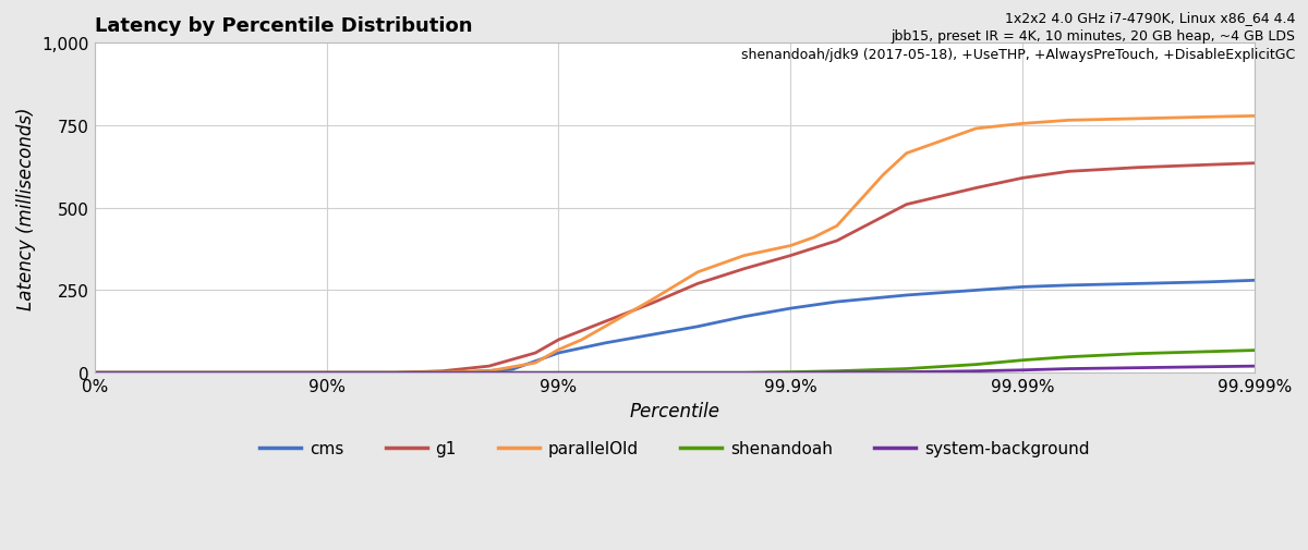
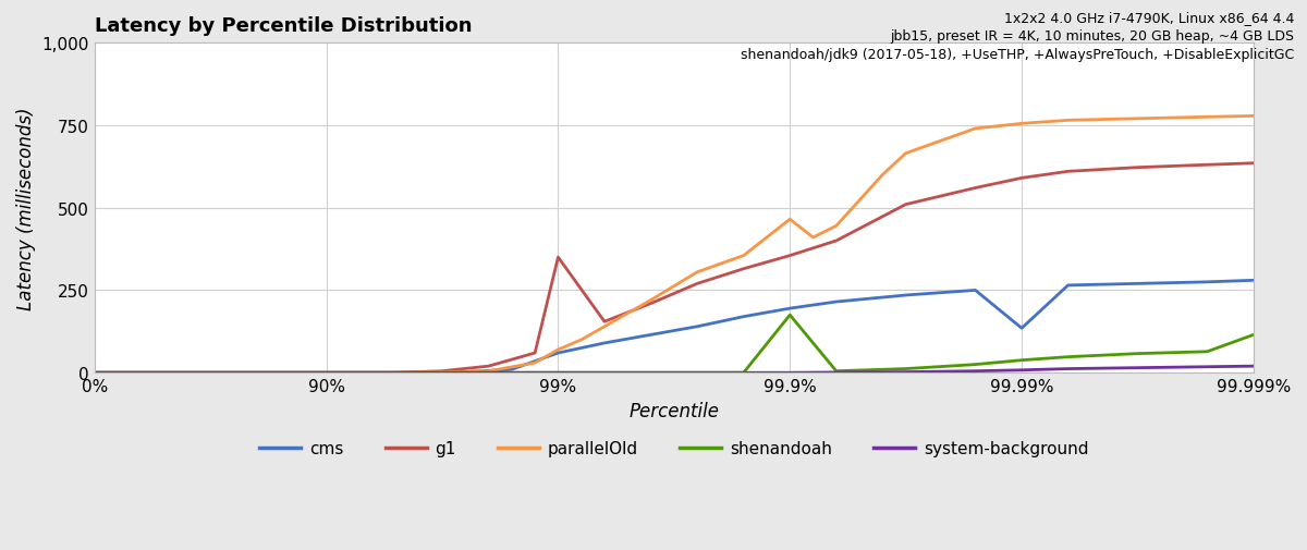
g1/99%: 100 -> 350
parallelOld/99.9%: 385 -> 465
shenandoah/99.9%: 2 -> 175
cms/99.99%: 260 -> 135
shenandoah/99.999%: 68 -> 115
